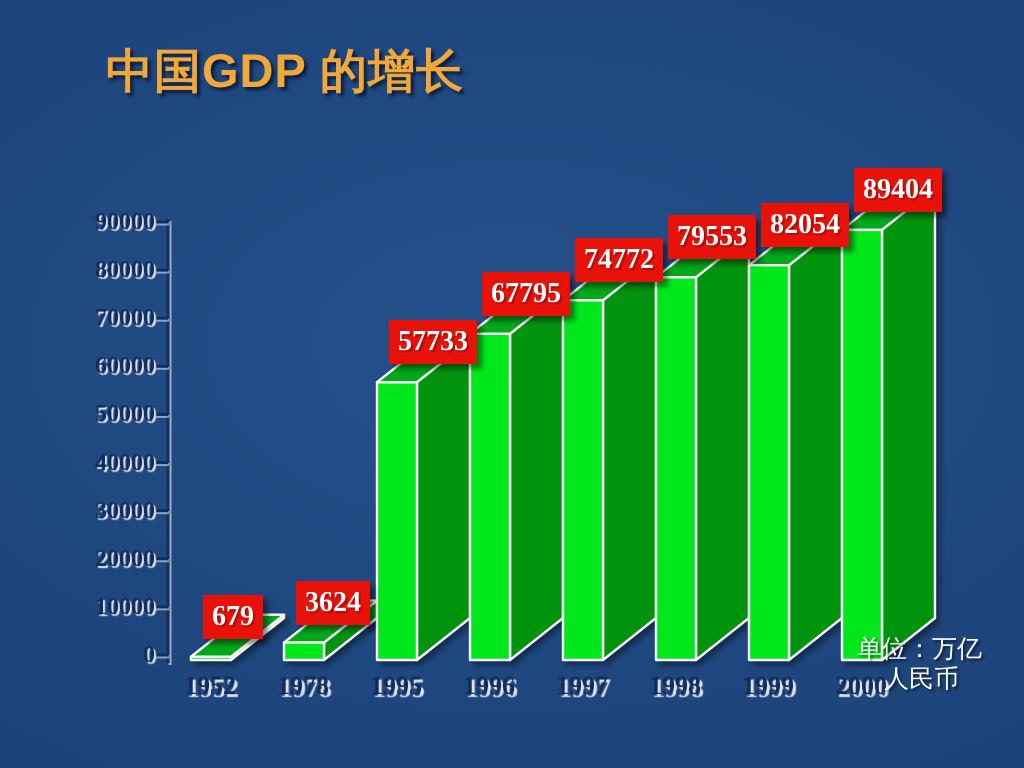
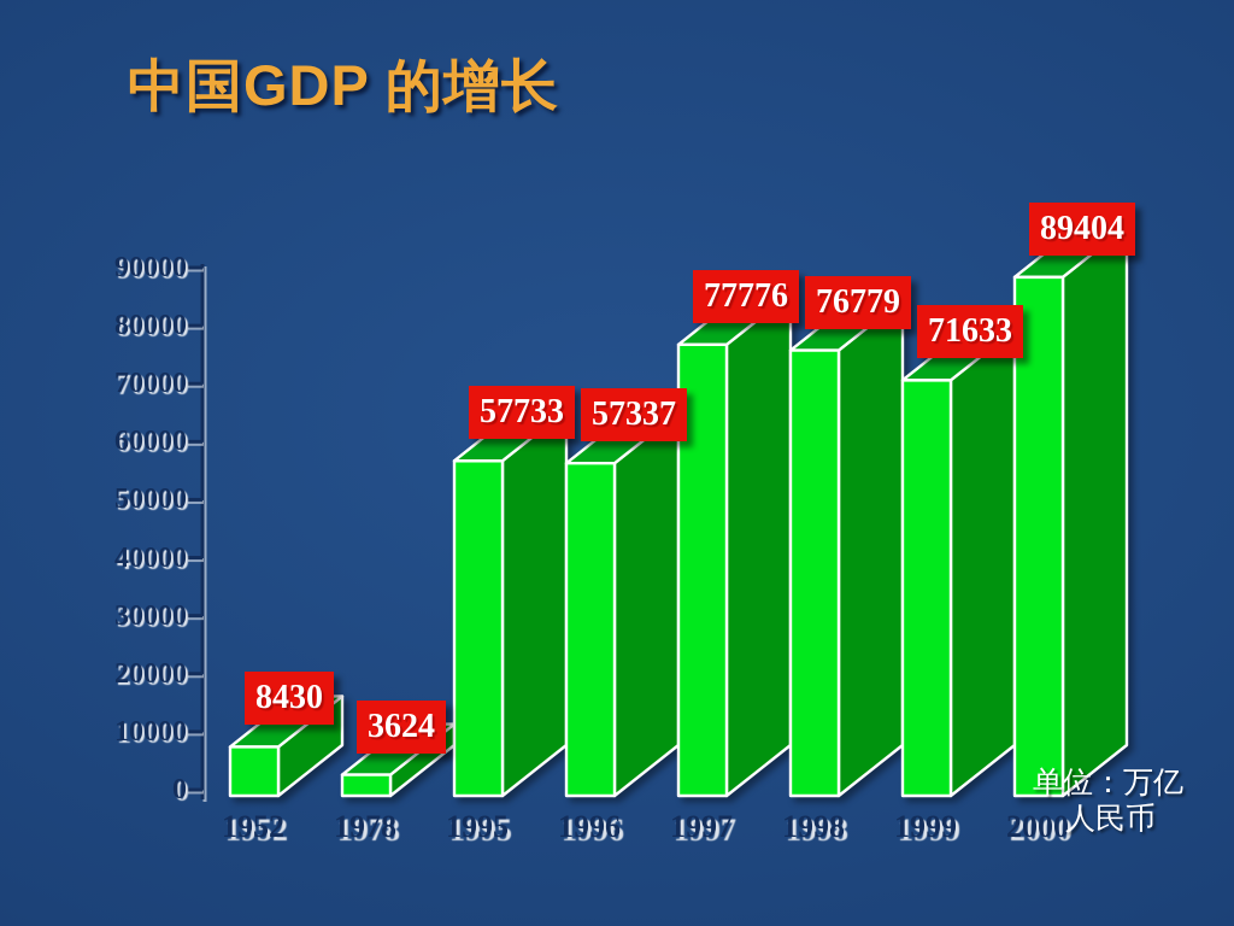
1952: 679 -> 8430
1996: 67795 -> 57337
1997: 74772 -> 77776
1998: 79553 -> 76779
1999: 82054 -> 71633
